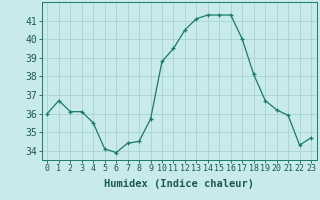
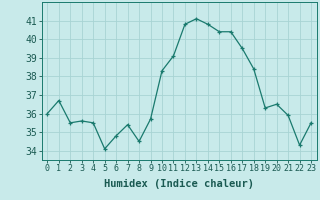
2: 36.1 -> 35.5
3: 36.1 -> 35.6
6: 33.9 -> 34.8
7: 34.4 -> 35.4
10: 38.8 -> 38.3
11: 39.5 -> 39.1
12: 40.5 -> 40.8
14: 41.3 -> 40.8
15: 41.3 -> 40.4
16: 41.3 -> 40.4
17: 40.0 -> 39.5
18: 38.1 -> 38.4
19: 36.7 -> 36.3
20: 36.2 -> 36.5
23: 34.7 -> 35.5
